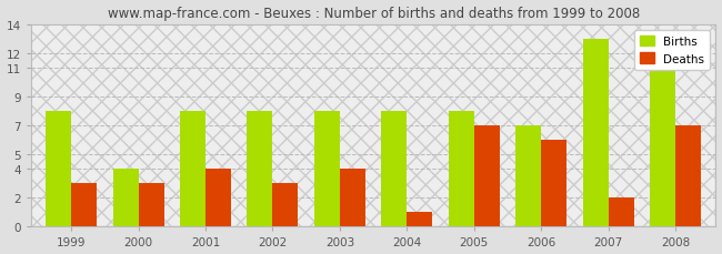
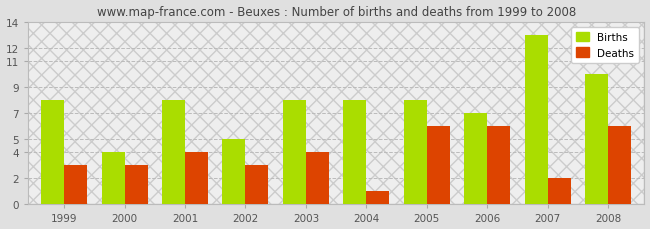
Births/2002: 8 -> 5
Deaths/2005: 7 -> 6
Births/2008: 11 -> 10
Deaths/2008: 7 -> 6
